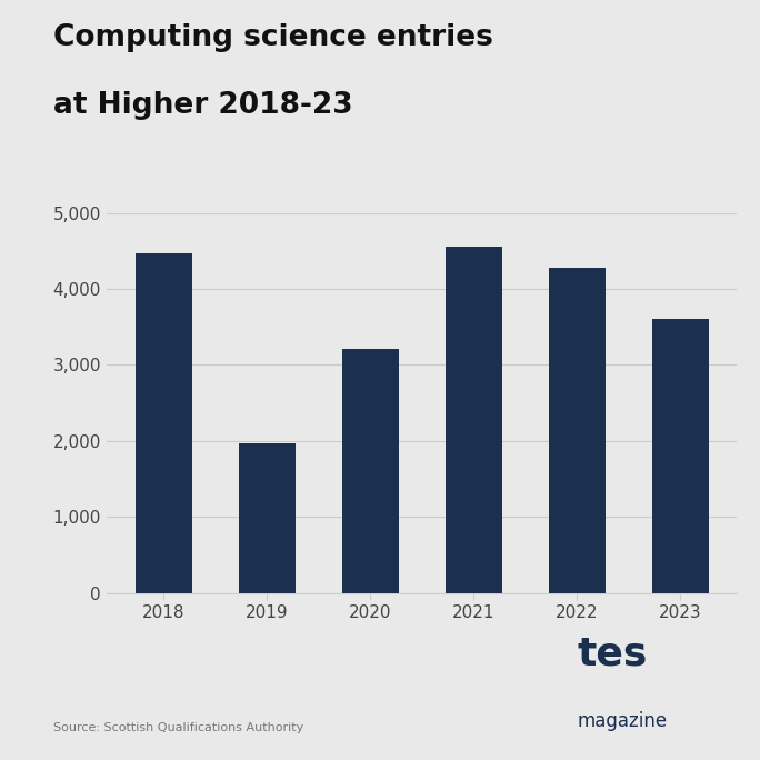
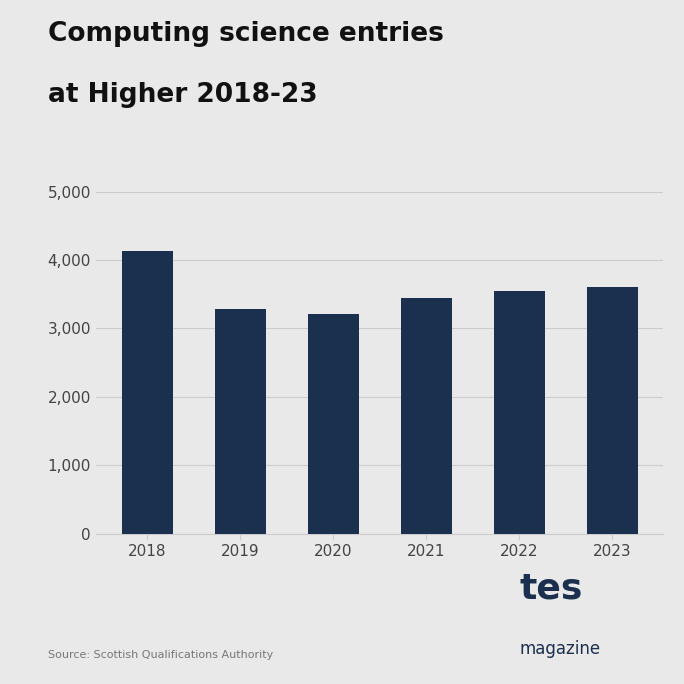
2018: 4,460 -> 4,130
2019: 1,960 -> 3,280
2021: 4,560 -> 3,440
2022: 4,280 -> 3,540
